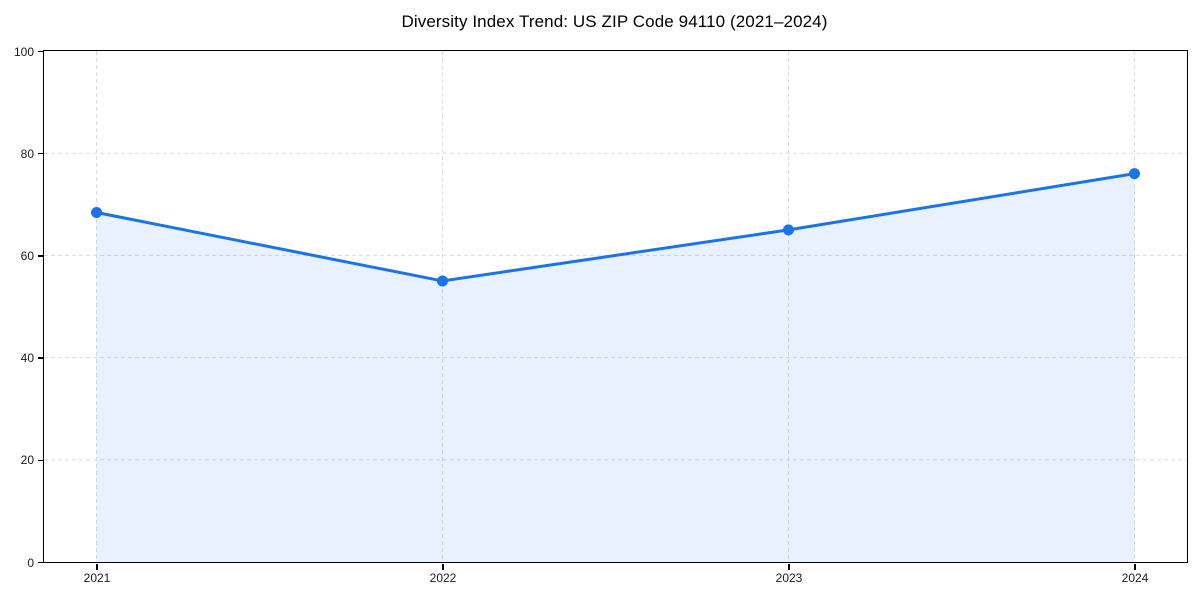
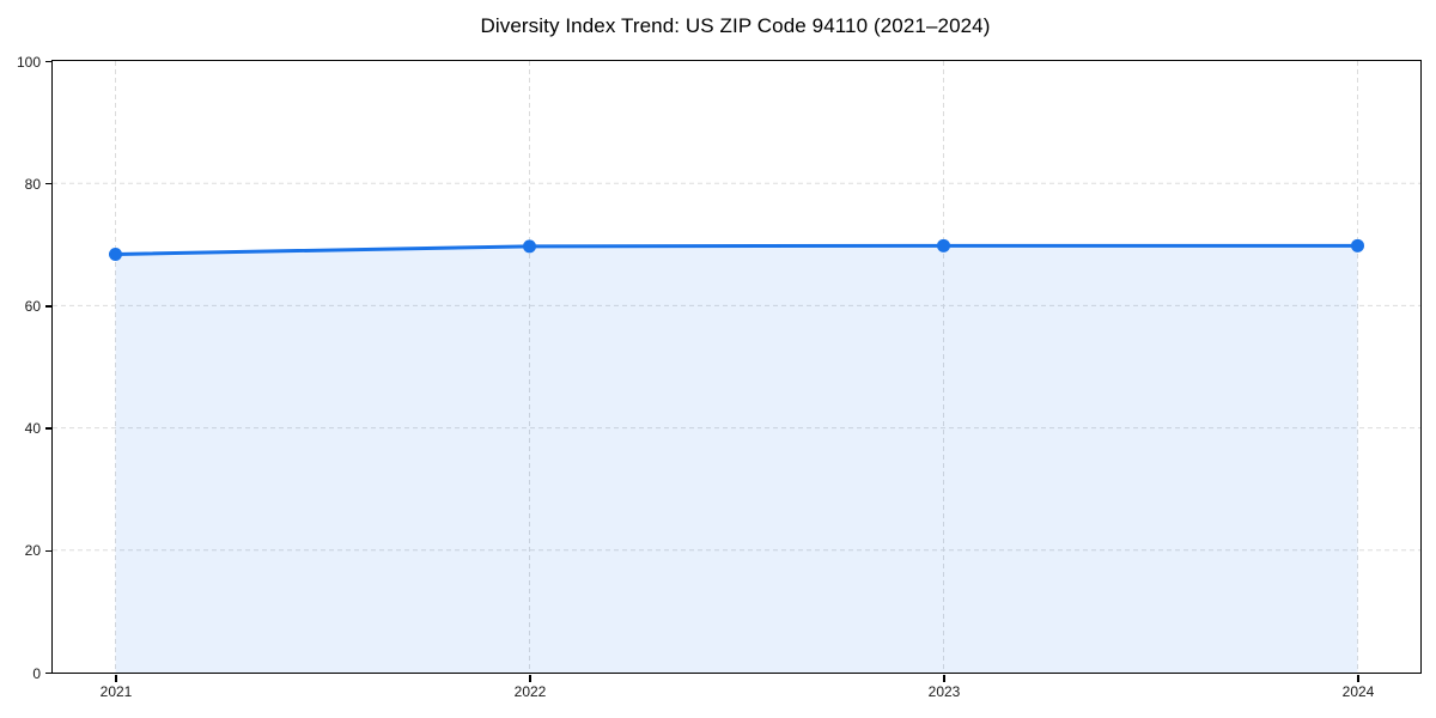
2022: 55 -> 70
2023: 65 -> 70
2024: 76 -> 70
